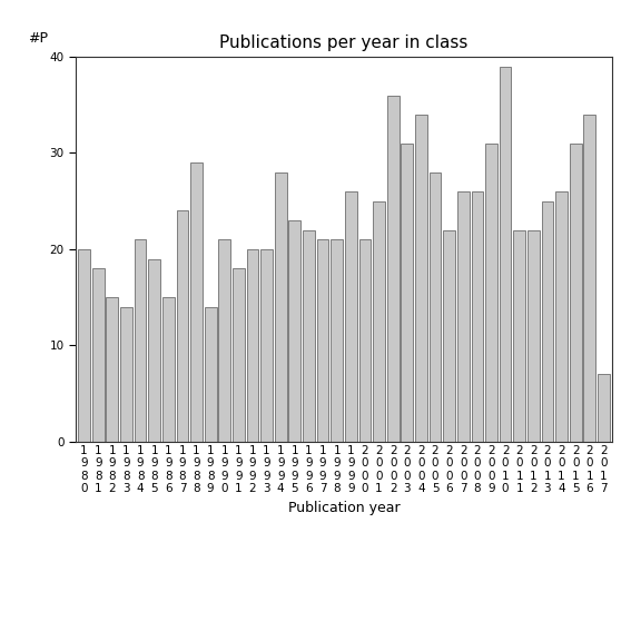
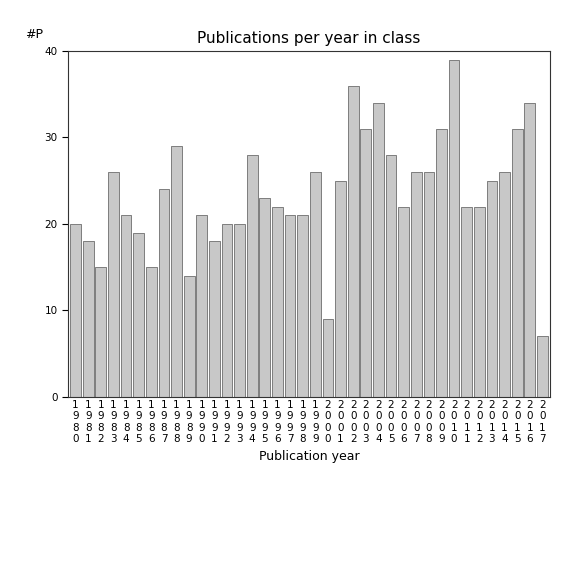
1 9 8 3: 14 -> 26
2 0 0 0: 21 -> 9
